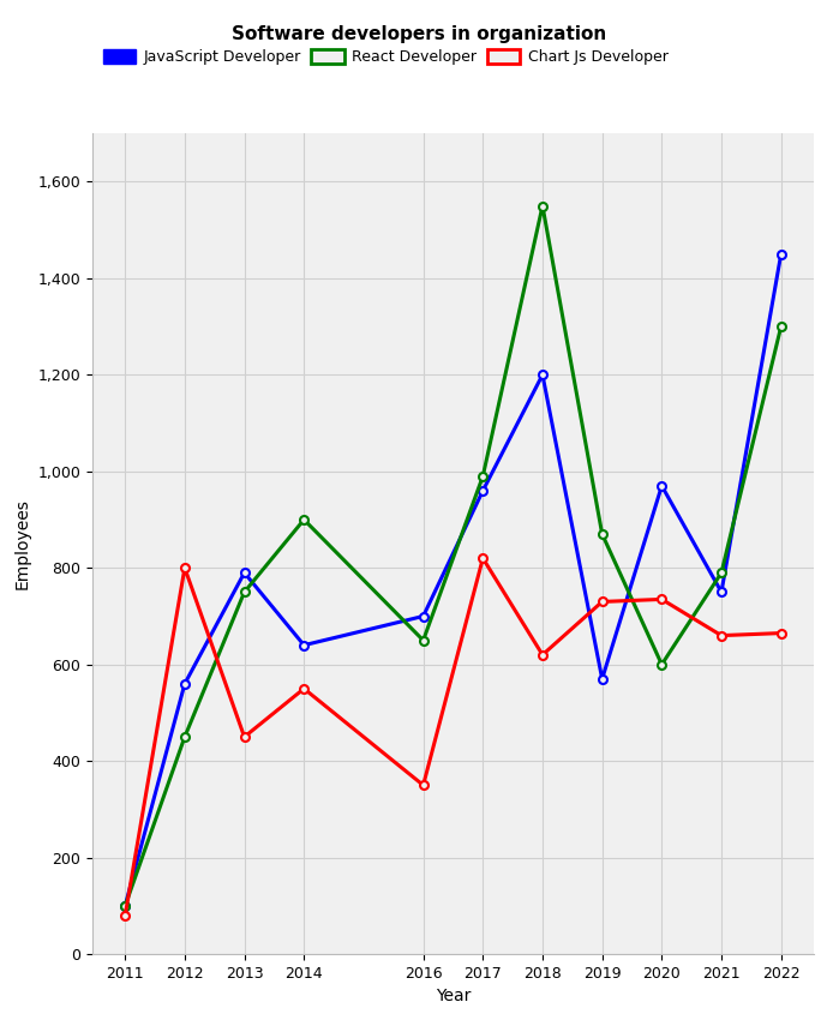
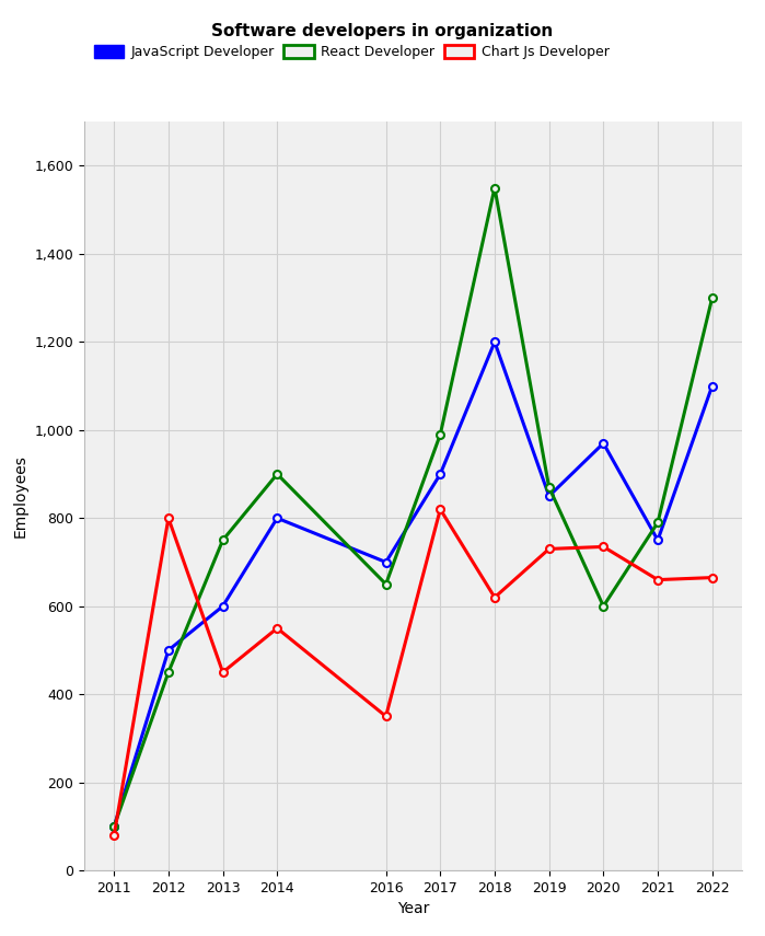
JavaScript Developer/2012: 560 -> 500
JavaScript Developer/2013: 790 -> 600
JavaScript Developer/2014: 640 -> 800
JavaScript Developer/2017: 960 -> 900
JavaScript Developer/2019: 570 -> 850
JavaScript Developer/2022: 1,450 -> 1,100
